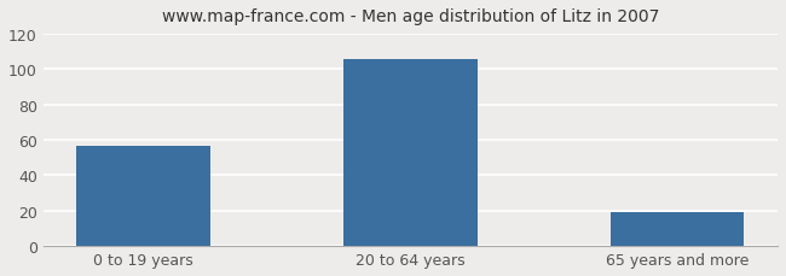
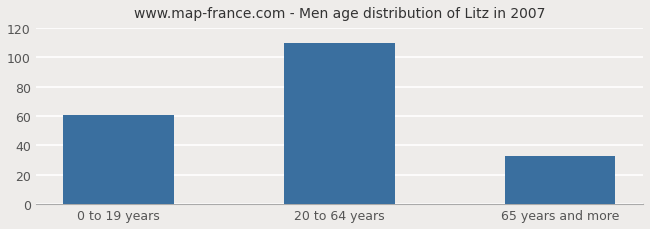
0 to 19 years: 57 -> 61
20 to 64 years: 106 -> 110
65 years and more: 19 -> 33
